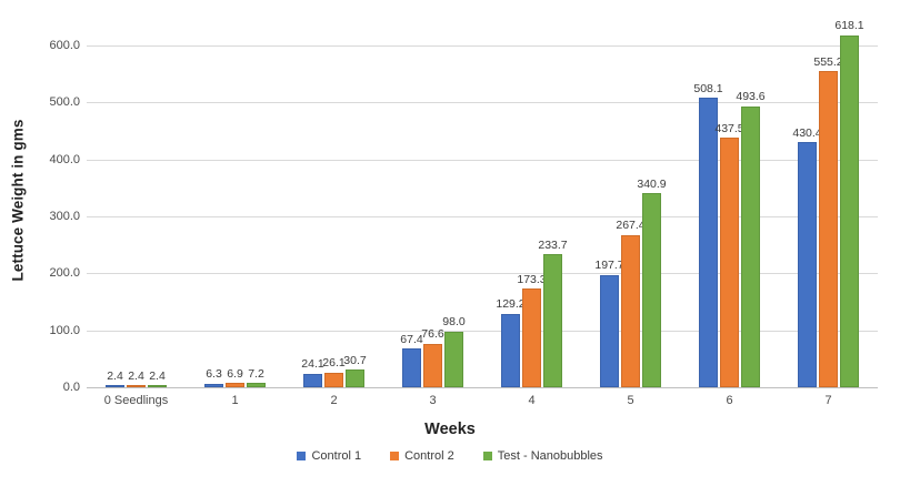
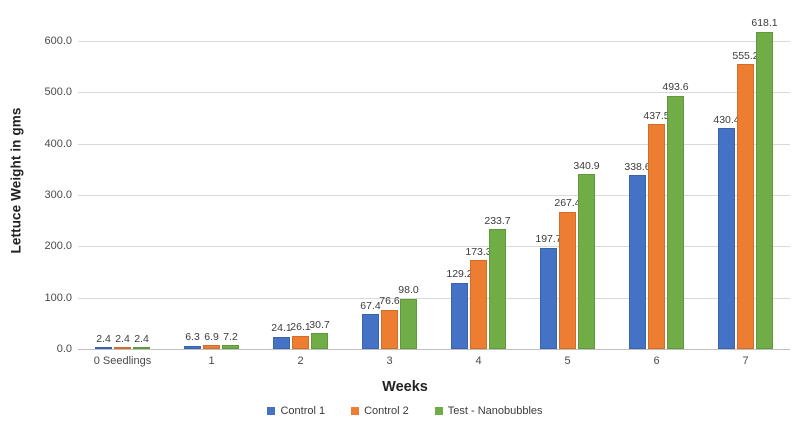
Control 1/6: 508.1 -> 338.6
